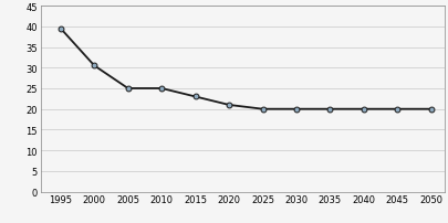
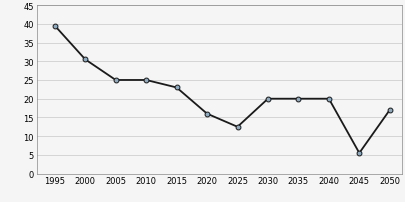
2020: 21.0 -> 16.0
2025: 20.0 -> 12.5
2045: 20.0 -> 5.5
2050: 20.0 -> 17.0
